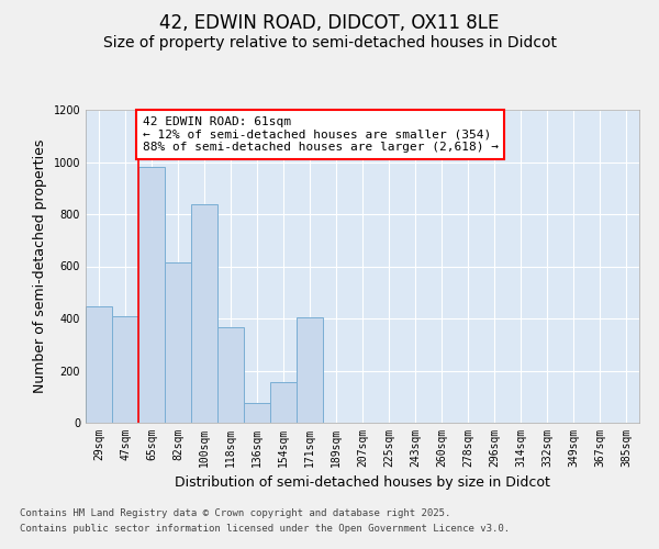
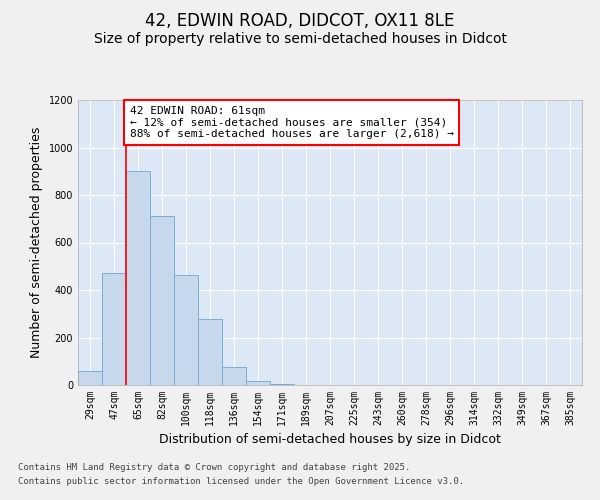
29sqm: 445 -> 60
47sqm: 410 -> 470
65sqm: 980 -> 900
82sqm: 615 -> 710
100sqm: 840 -> 465
118sqm: 365 -> 280
154sqm: 155 -> 15
171sqm: 405 -> 5
